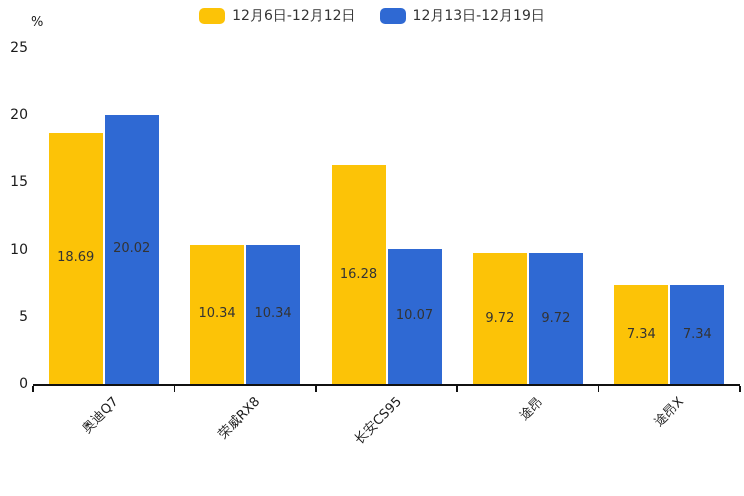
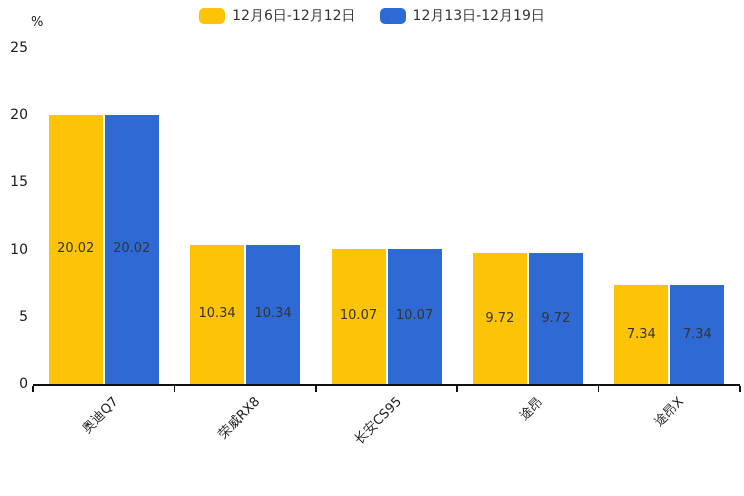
12月6日-12月12日/奥迪Q7: 18.69 -> 20.02
12月6日-12月12日/长安CS95: 16.28 -> 10.07
